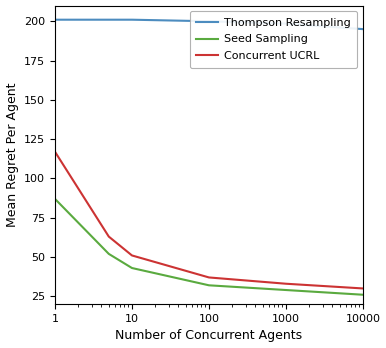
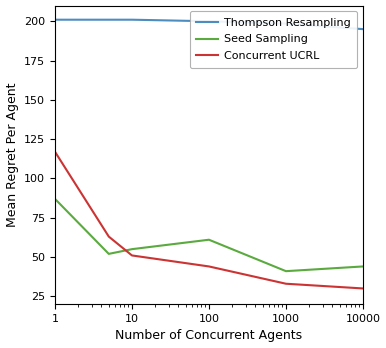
Seed Sampling/10: 43 -> 55
Seed Sampling/100: 32 -> 61
Concurrent UCRL/100: 37 -> 44
Seed Sampling/1000: 29 -> 41
Seed Sampling/10000: 26 -> 44
